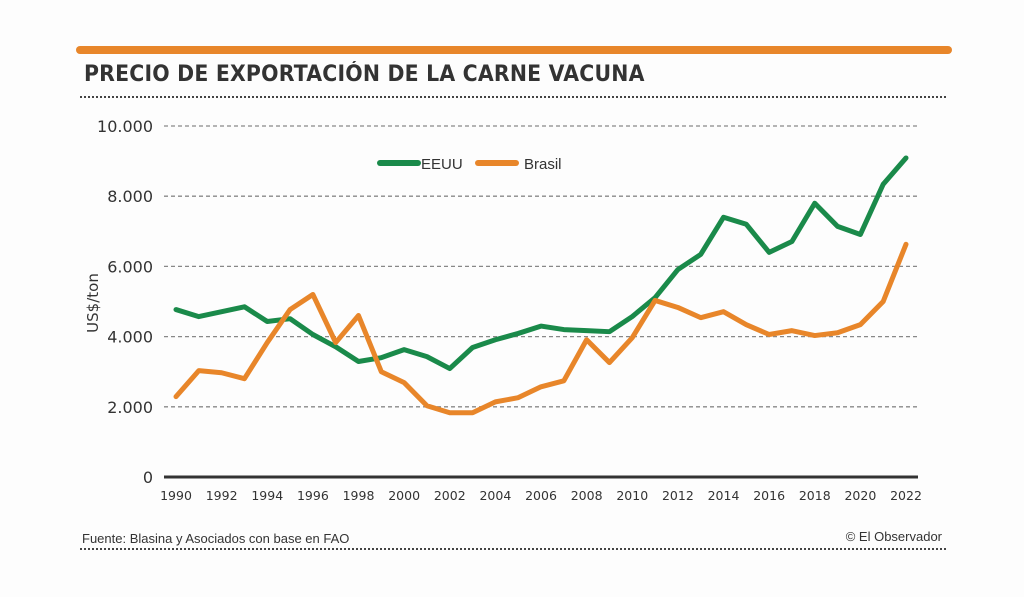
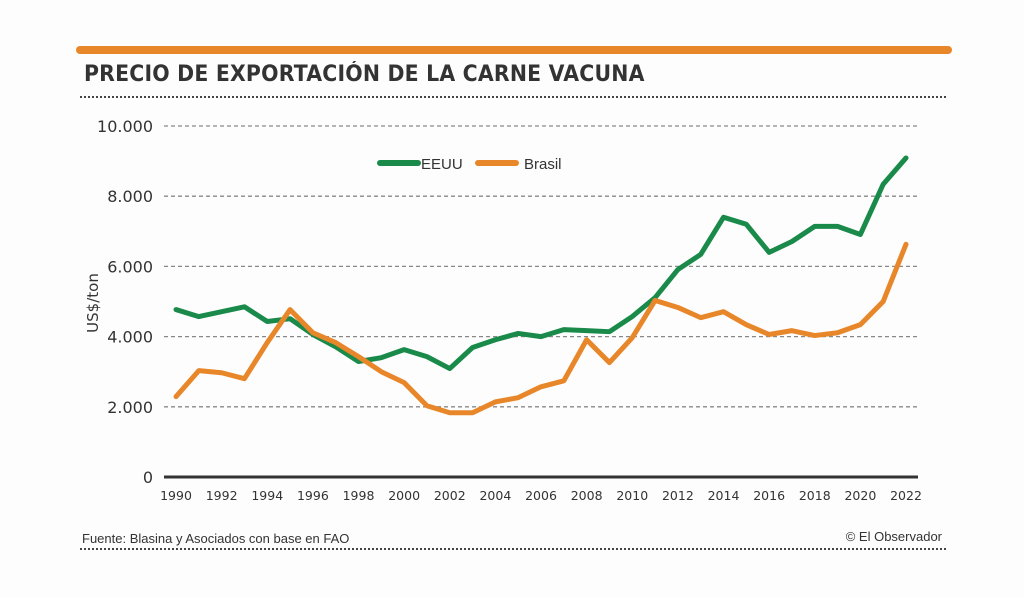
Brasil/1996: 5200 -> 4100
Brasil/1998: 4600 -> 3400
EEUU/2006: 4300 -> 4000
EEUU/2018: 7800 -> 7100
